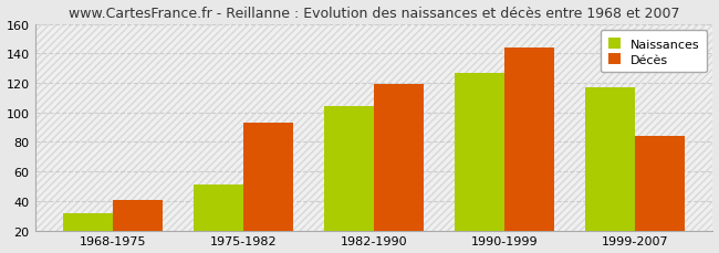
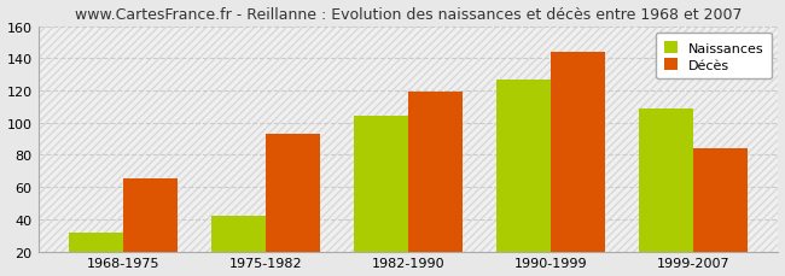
Décès/1968-1975: 41 -> 65
Naissances/1975-1982: 51 -> 42
Naissances/1999-2007: 117 -> 109
